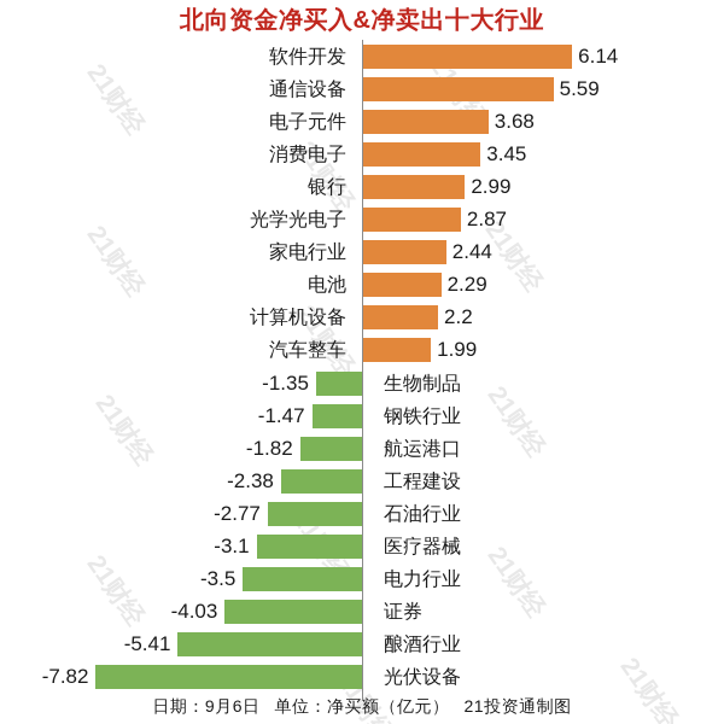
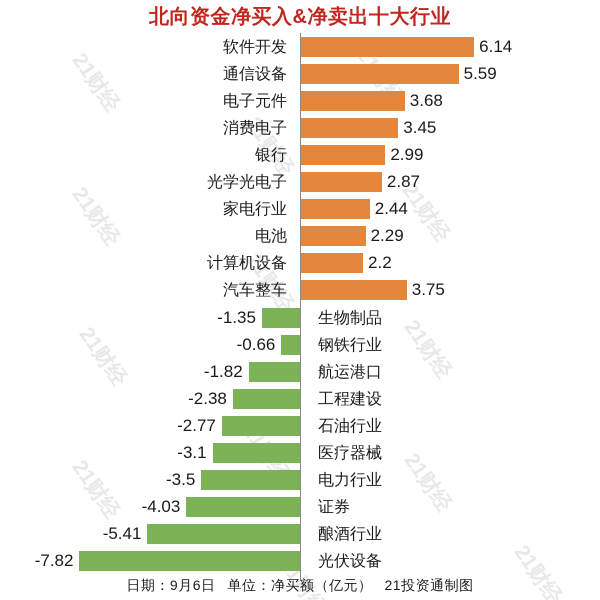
汽车整车: 1.99 -> 3.75
钢铁行业: -1.47 -> -0.66
